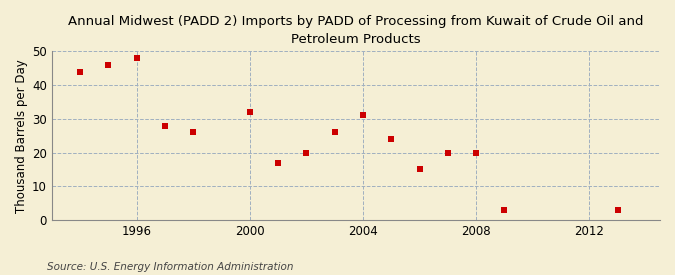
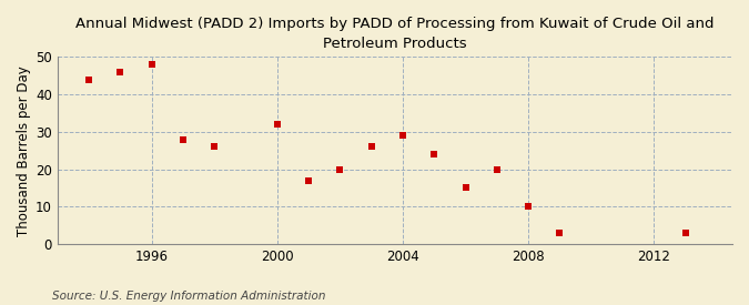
2004: 31 -> 29
2008: 20 -> 10
